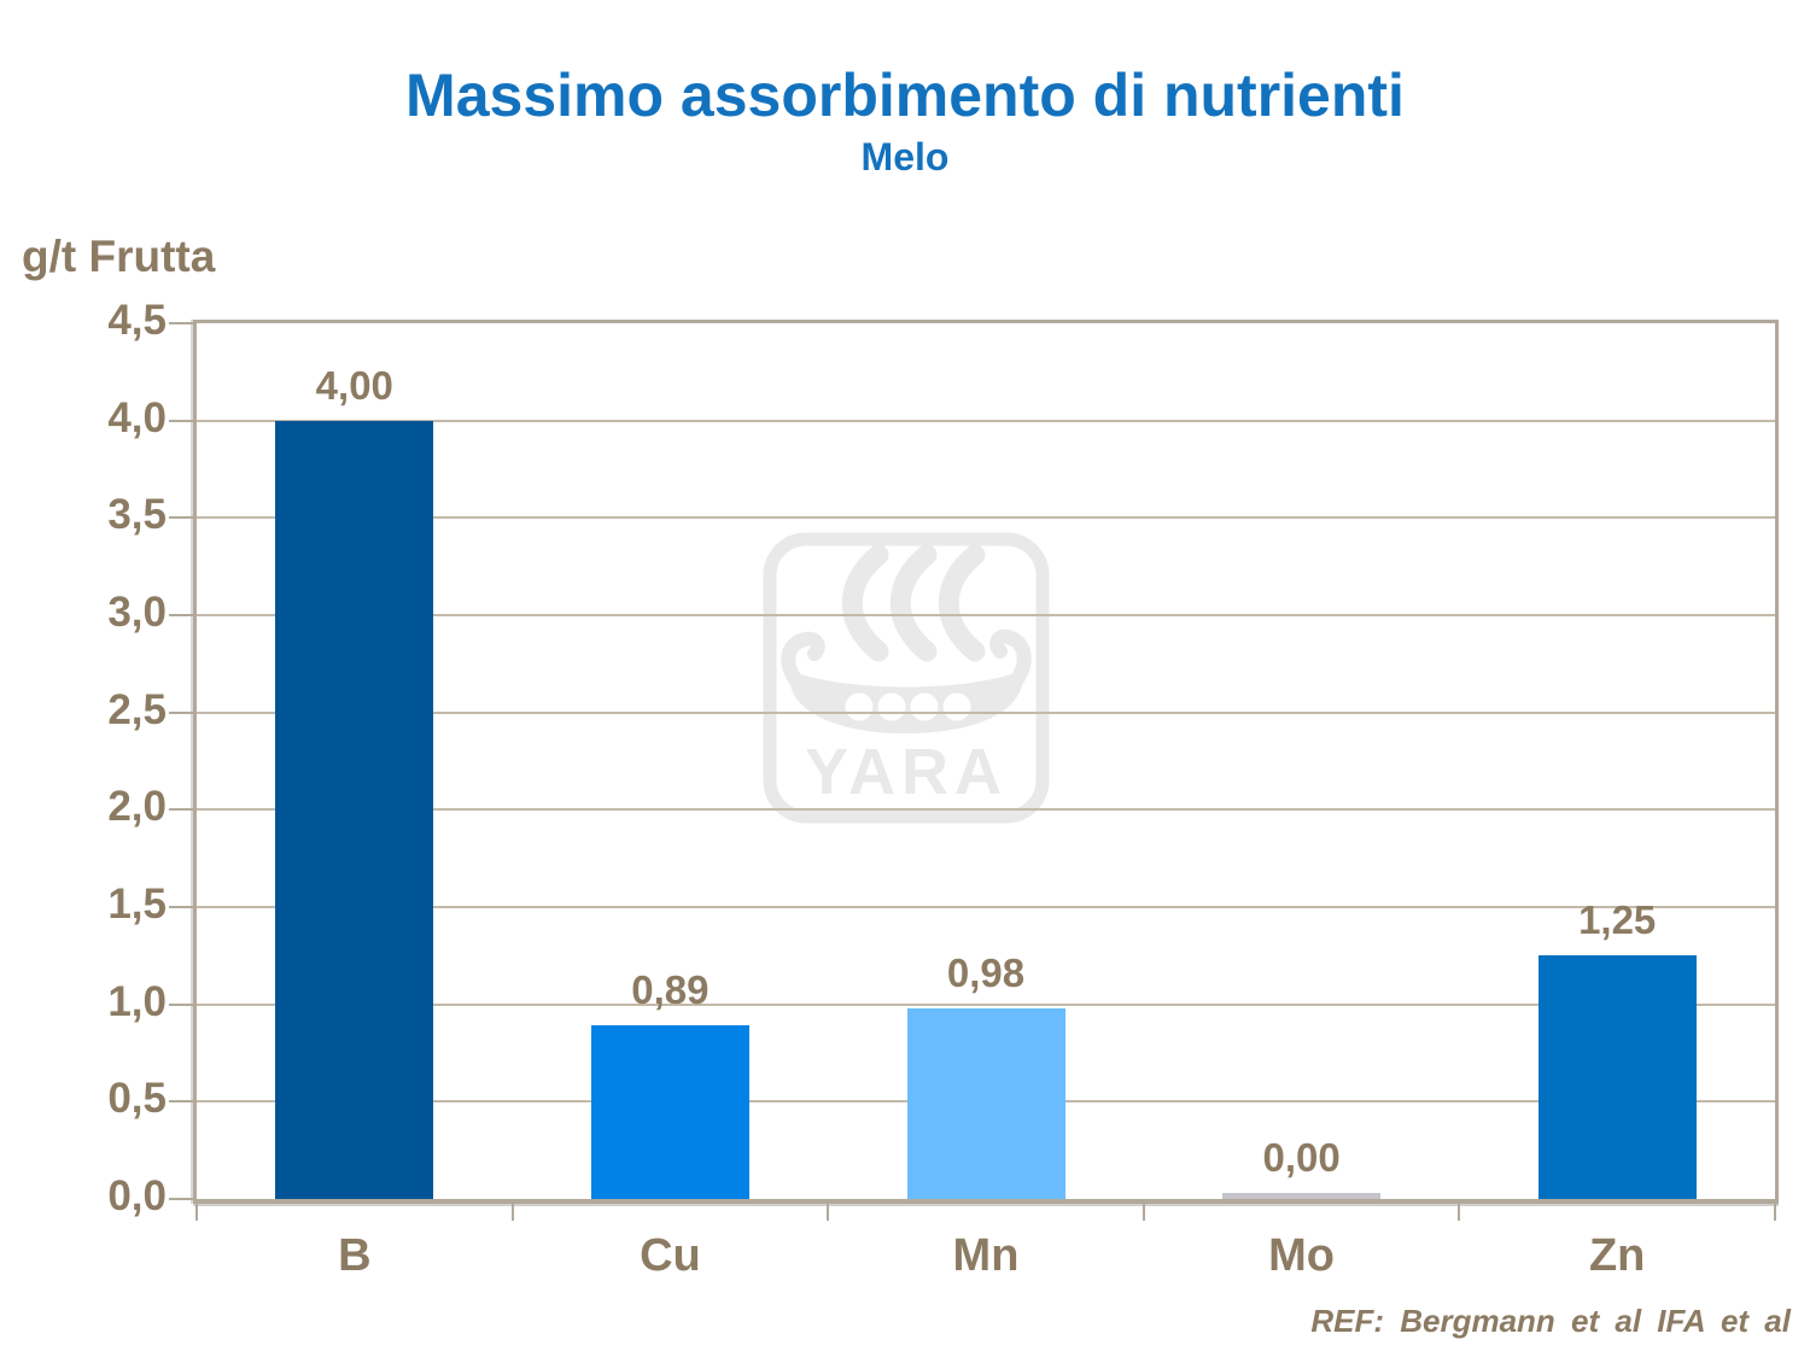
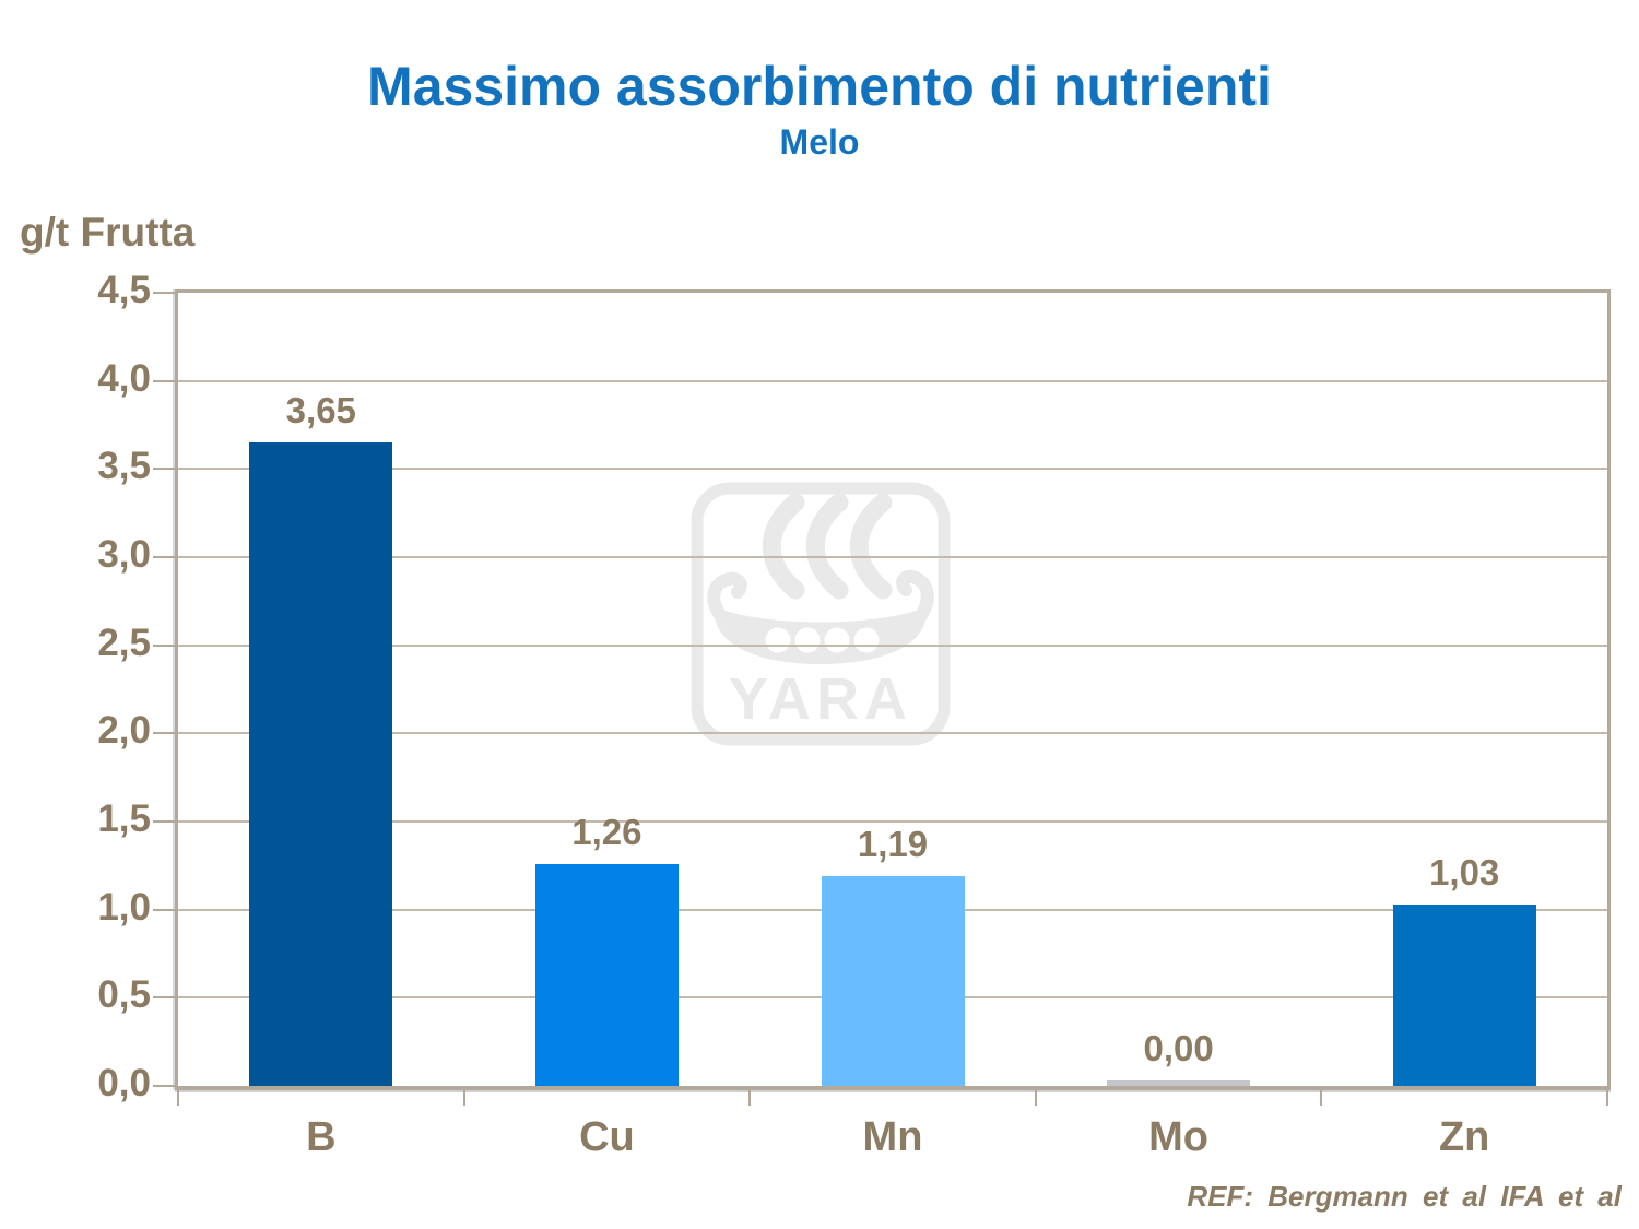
B: 4,00 -> 3,65
Cu: 0,89 -> 1,26
Mn: 0,98 -> 1,19
Zn: 1,25 -> 1,03
